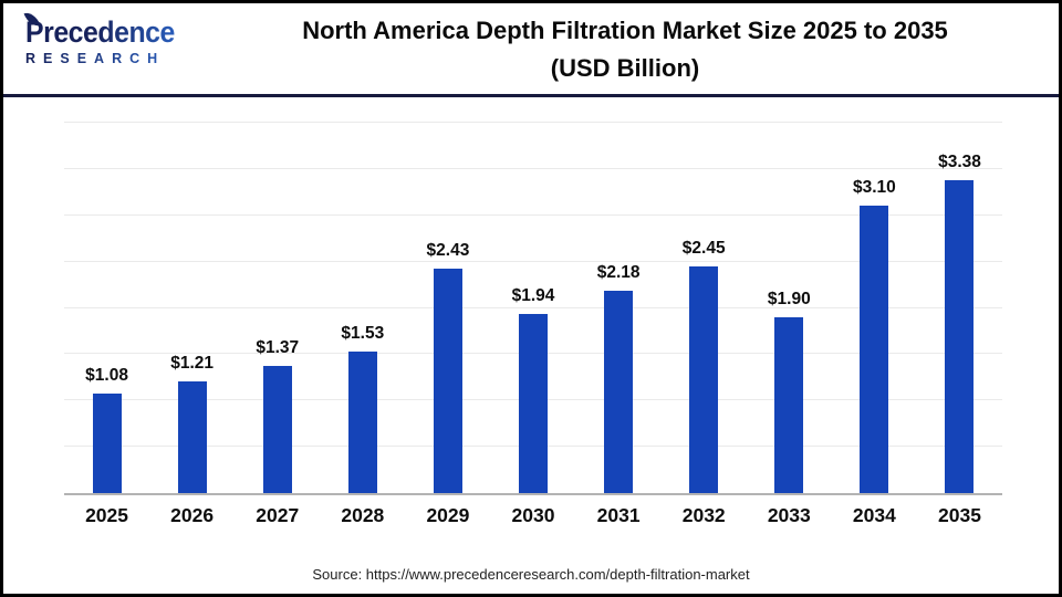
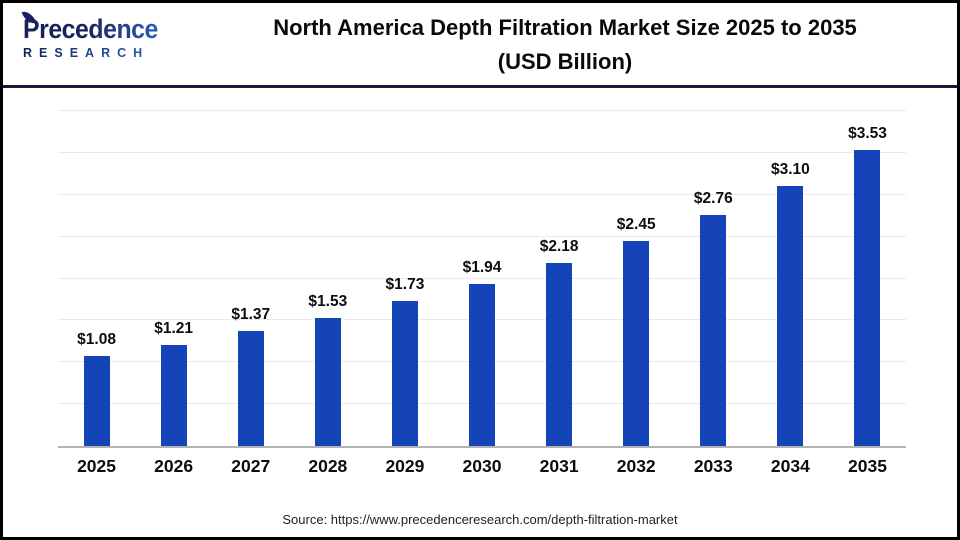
2029: $2.43 -> $1.73
2033: $1.90 -> $2.76
2035: $3.38 -> $3.53
